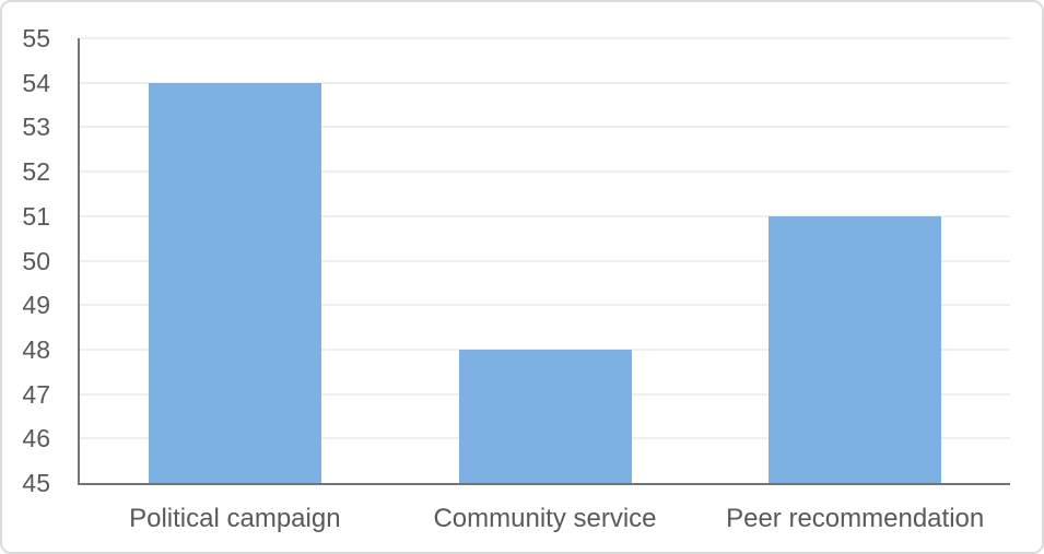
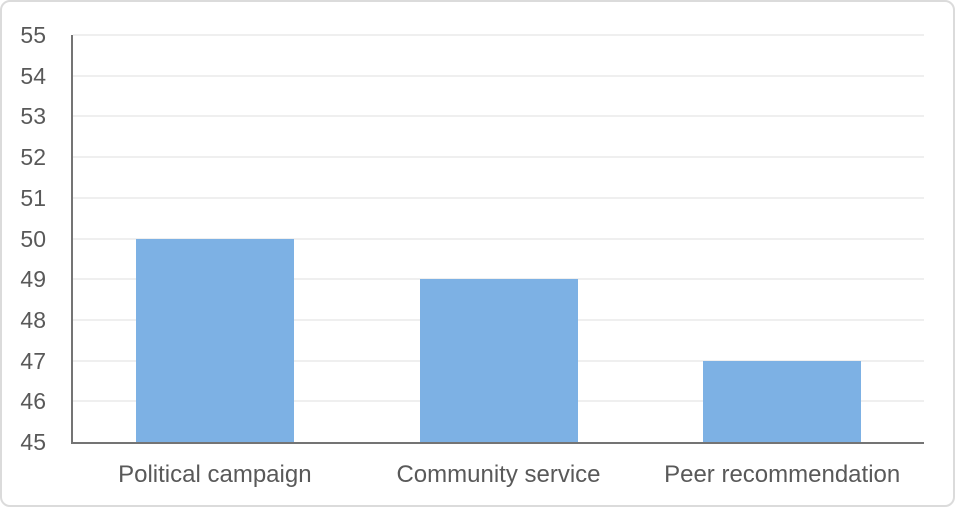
Political campaign: 54 -> 50
Community service: 48 -> 49
Peer recommendation: 51 -> 47
